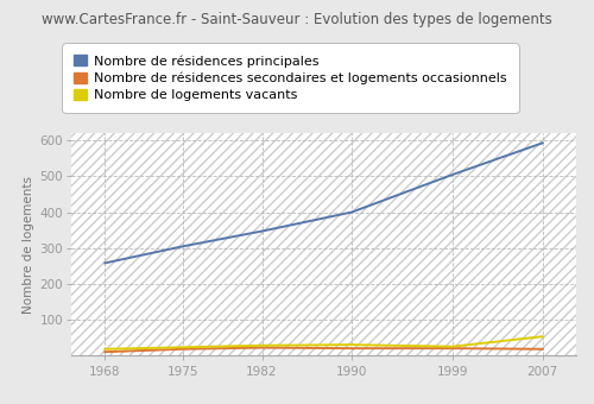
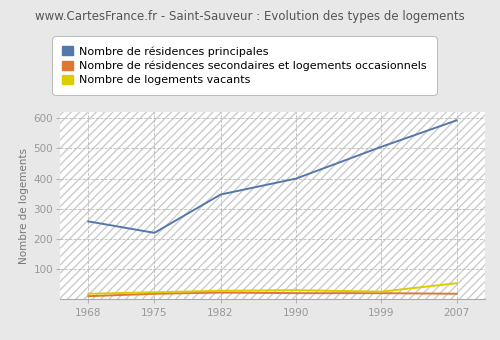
Nombre de résidences principales/1975: 305 -> 220
